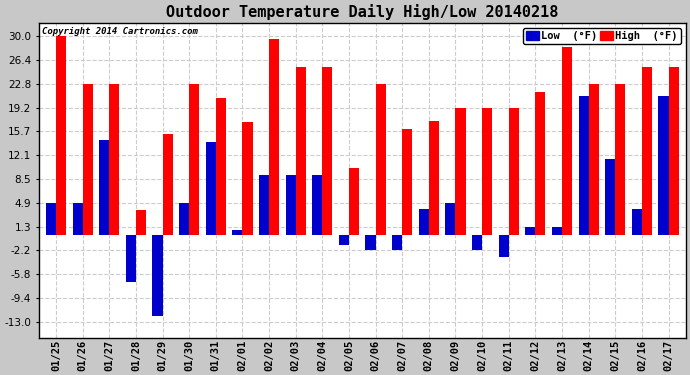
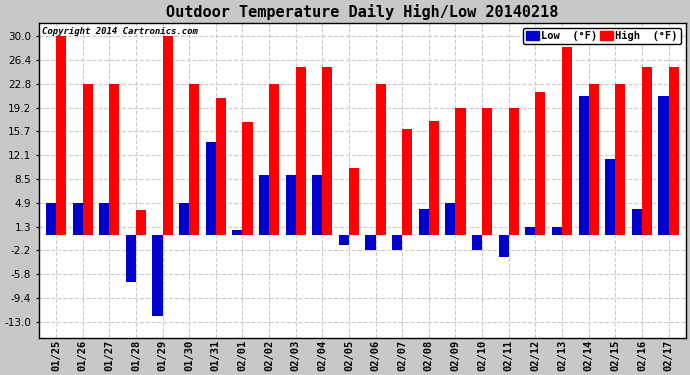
Low (°F)/01/27: 14.4 -> 4.9
High (°F)/01/29: 15.2 -> 30.0
High (°F)/02/02: 29.6 -> 22.8
